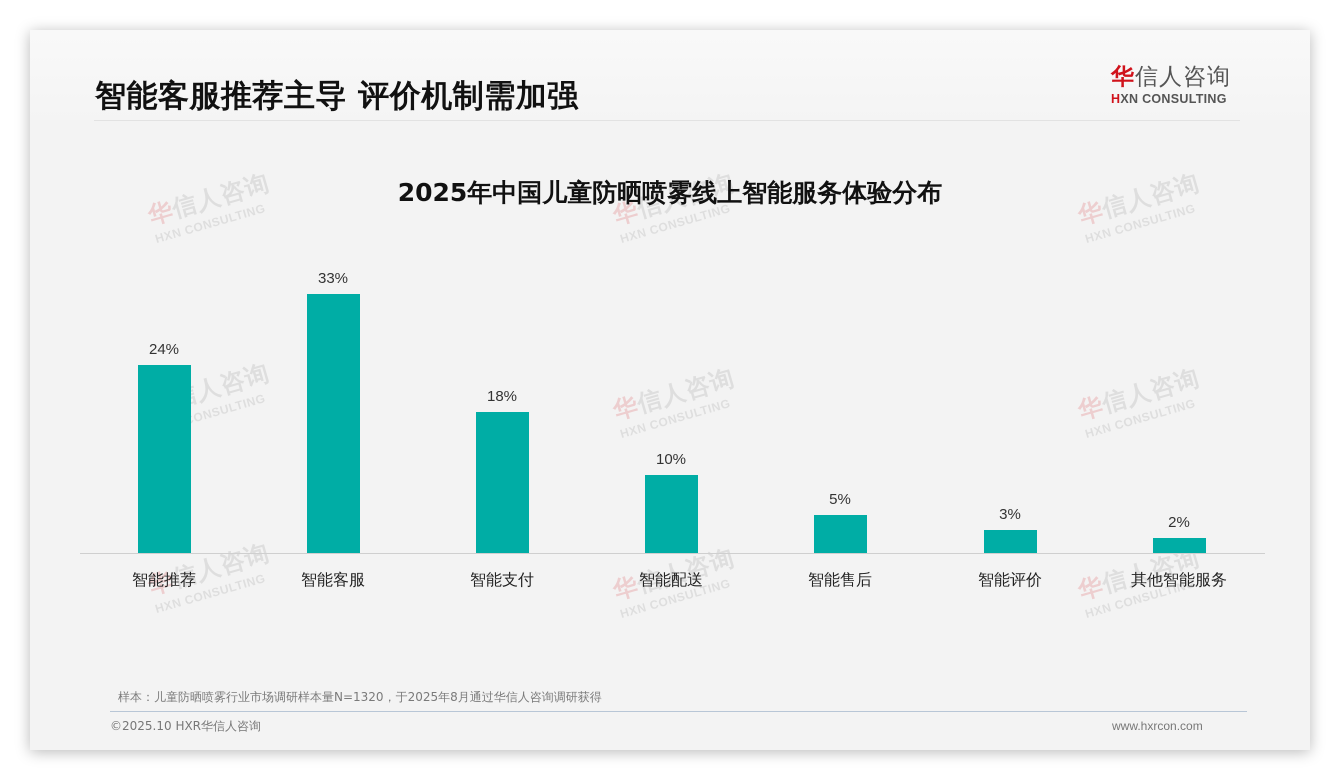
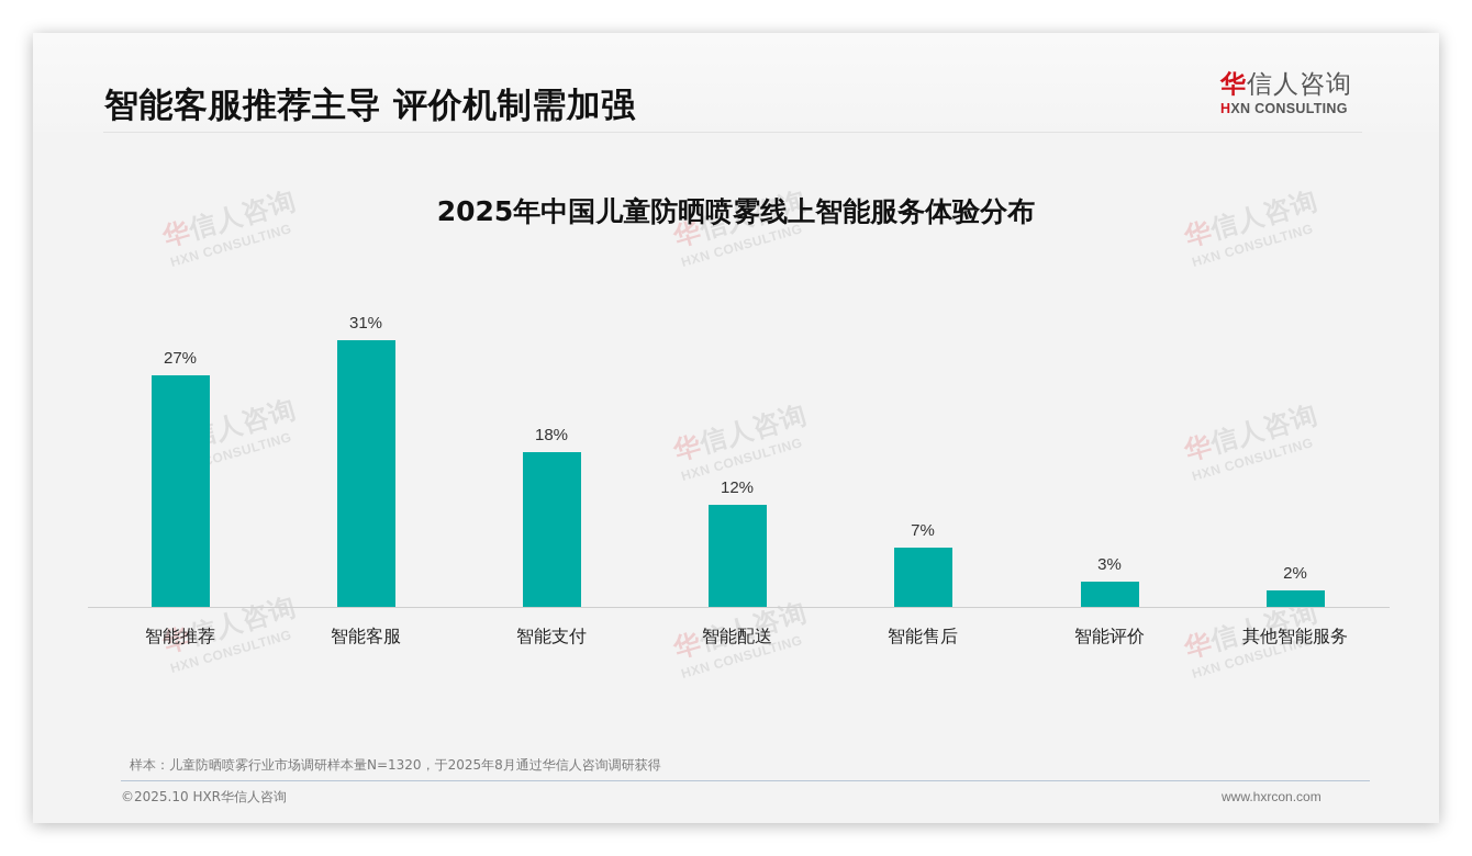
智能推荐: 24% -> 27%
智能客服: 33% -> 31%
智能配送: 10% -> 12%
智能售后: 5% -> 7%
